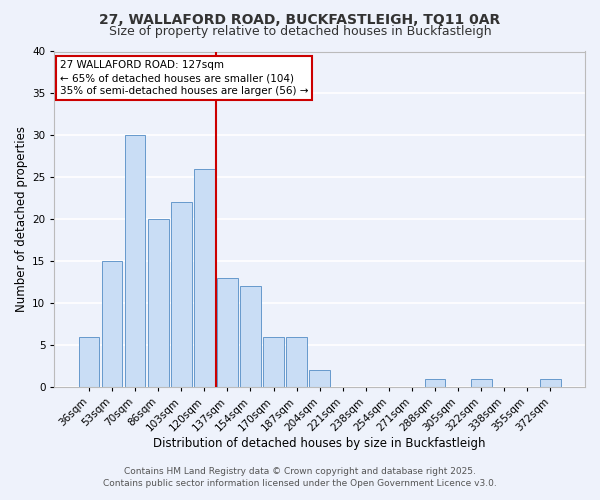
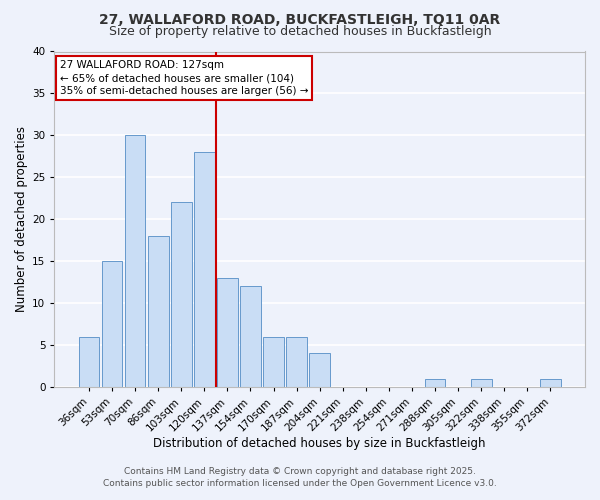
86sqm: 20 -> 18
120sqm: 26 -> 28
204sqm: 2 -> 4
